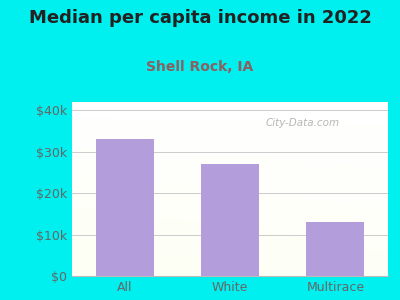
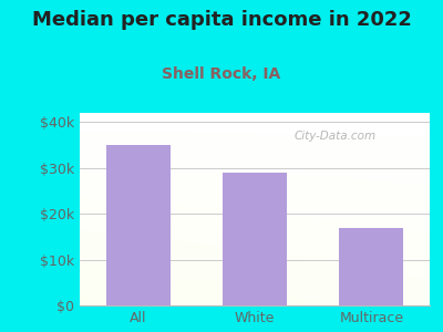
All: $33k -> $35k
White: $27k -> $29k
Multirace: $13k -> $17k
